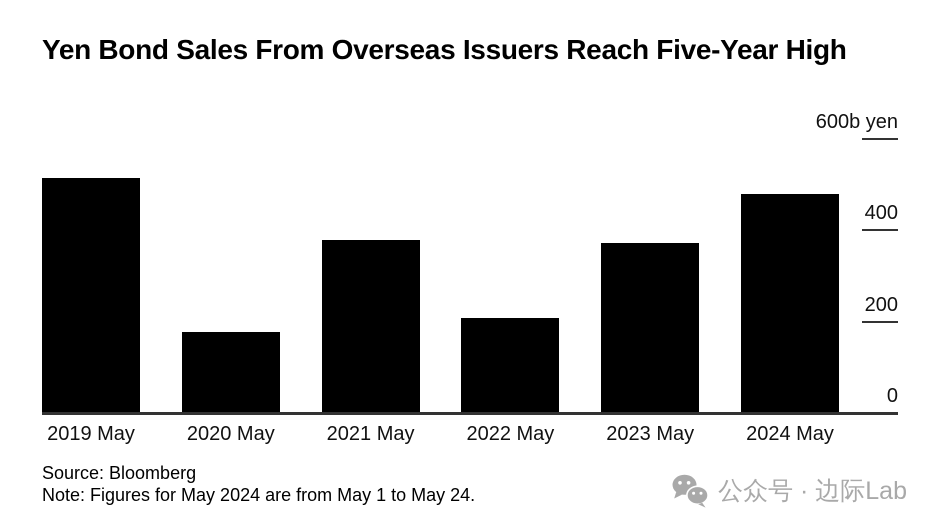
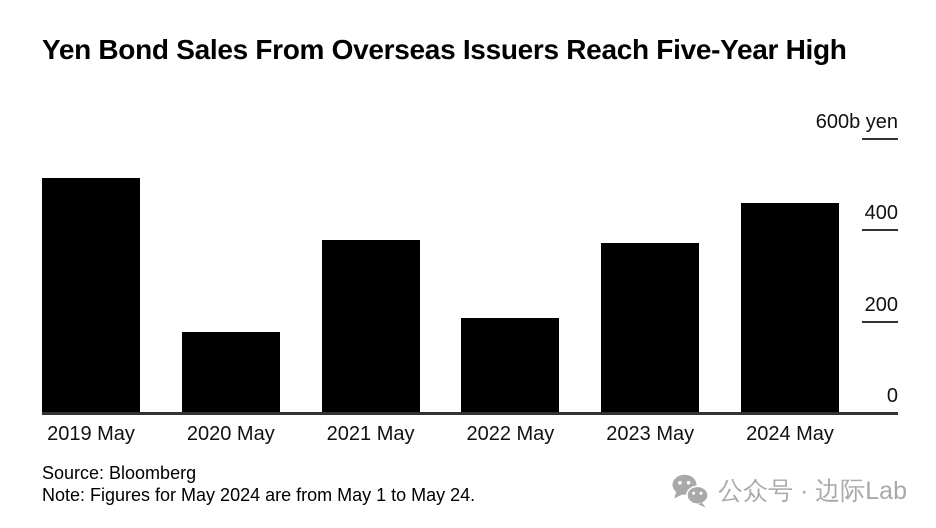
2024 May: 480 -> 460
